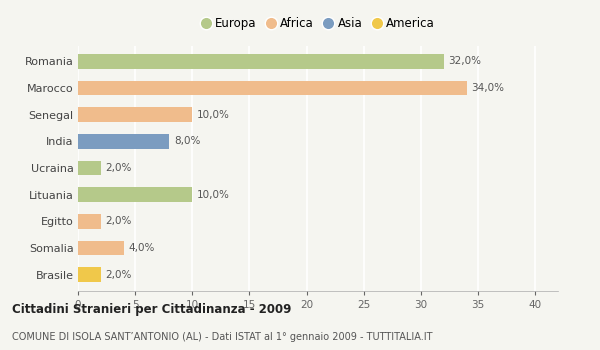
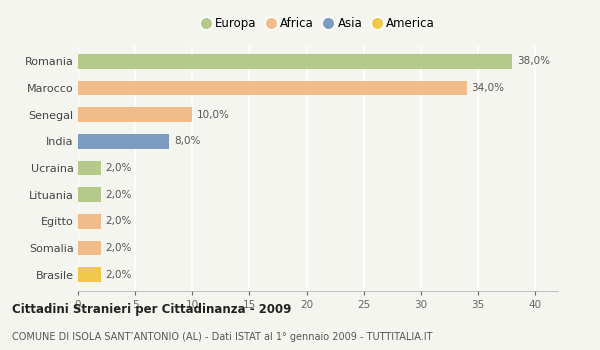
Romania: 32,0% -> 38,0%
Lituania: 10,0% -> 2,0%
Somalia: 4,0% -> 2,0%
